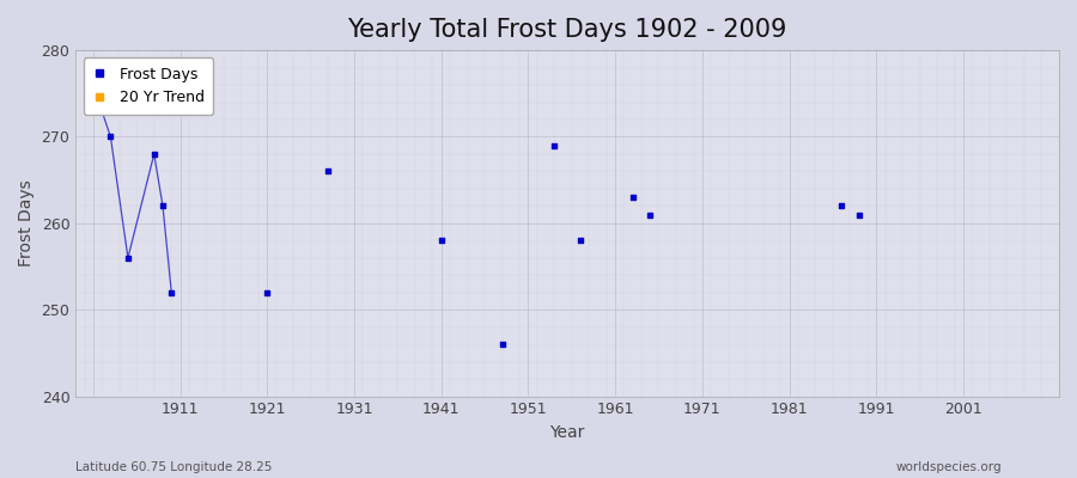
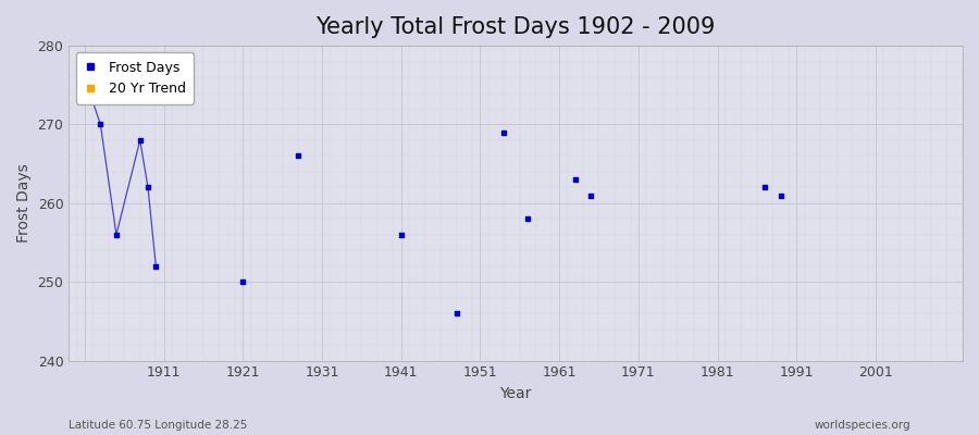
Frost Days/1921: 252 -> 250
Frost Days/1941: 258 -> 256
